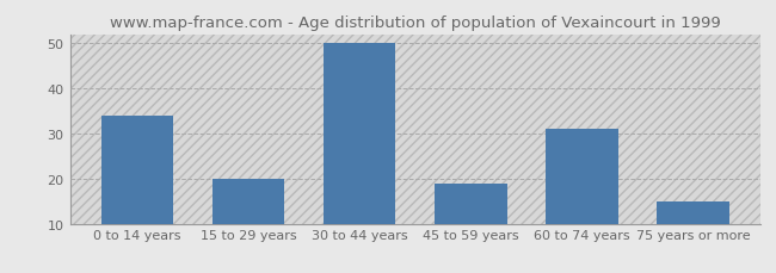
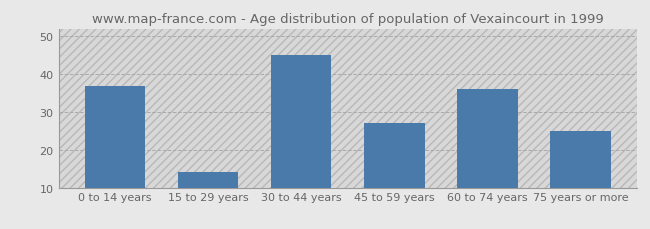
0 to 14 years: 34 -> 37
15 to 29 years: 20 -> 14
30 to 44 years: 50 -> 45
45 to 59 years: 19 -> 27
60 to 74 years: 31 -> 36
75 years or more: 15 -> 25
